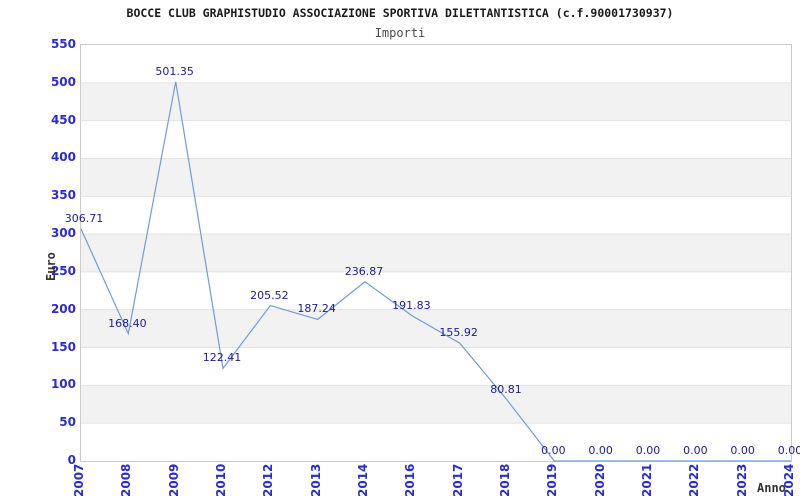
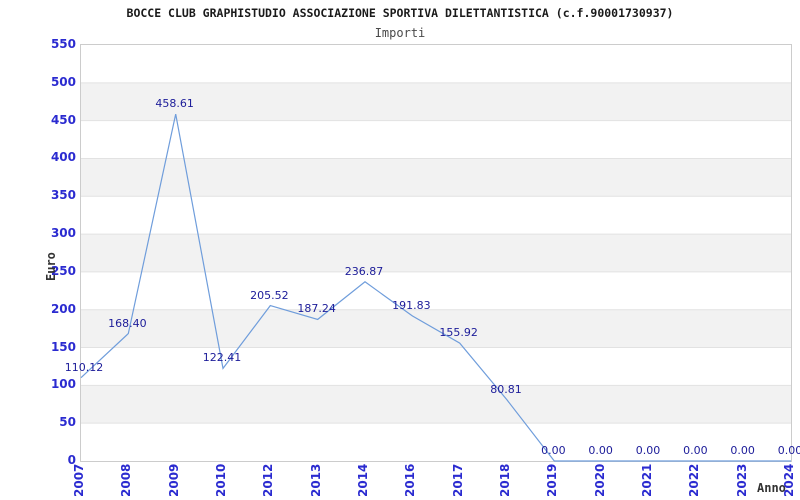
2007: 306.71 -> 110.12
2009: 501.35 -> 458.61
